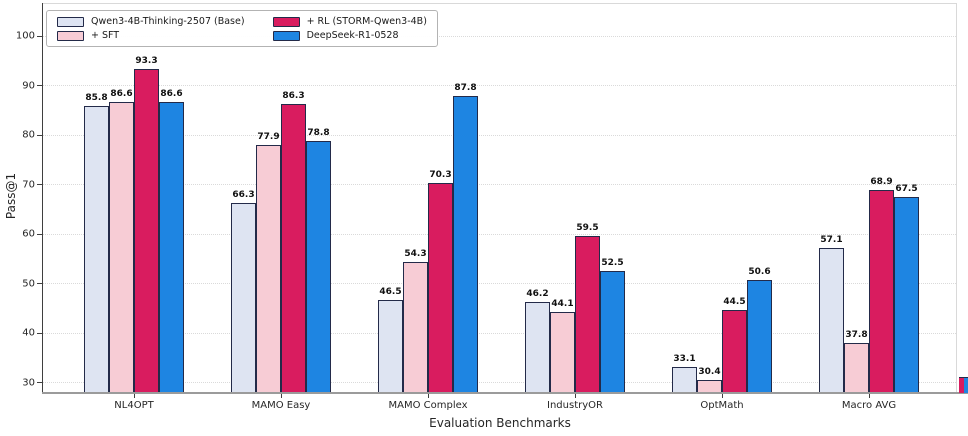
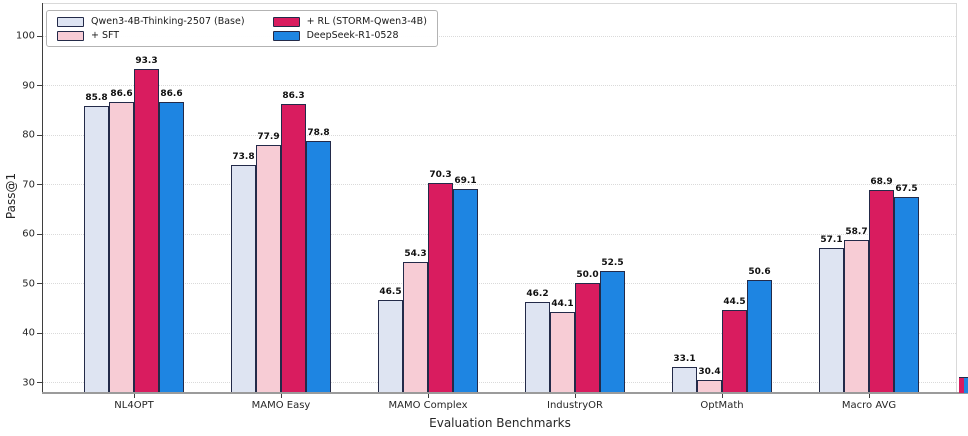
Qwen3-4B-Thinking-2507 (Base)/MAMO Easy: 66.3 -> 73.8
DeepSeek-R1-0528/MAMO Complex: 87.8 -> 69.1
+ RL (STORM-Qwen3-4B)/IndustryOR: 59.5 -> 50.0
+ SFT/Macro AVG: 37.8 -> 58.7
